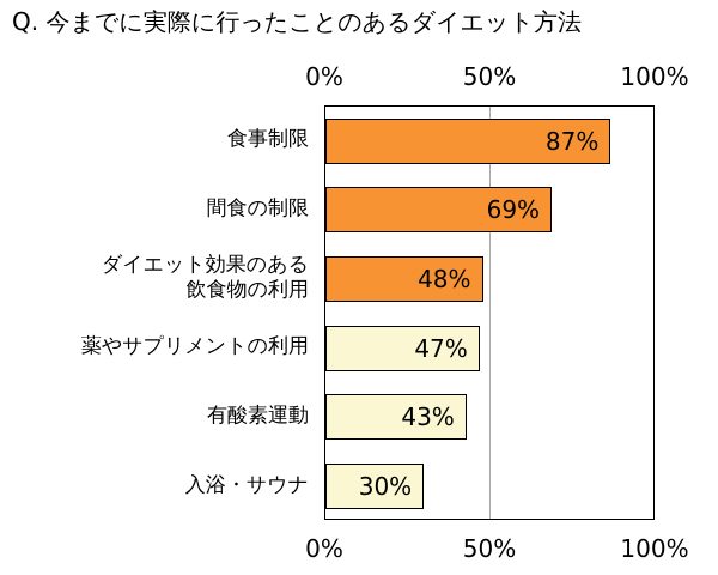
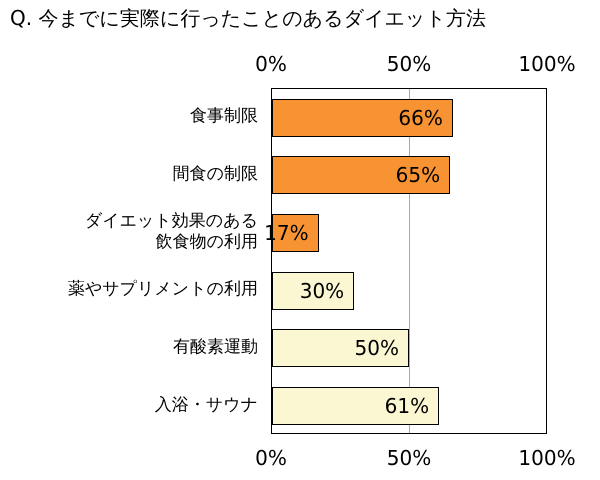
食事制限: 87% -> 66%
間食の制限: 69% -> 65%
ダイエット効果のある 飲食物の利用: 48% -> 17%
薬やサプリメントの利用: 47% -> 30%
有酸素運動: 43% -> 50%
入浴・サウナ: 30% -> 61%
